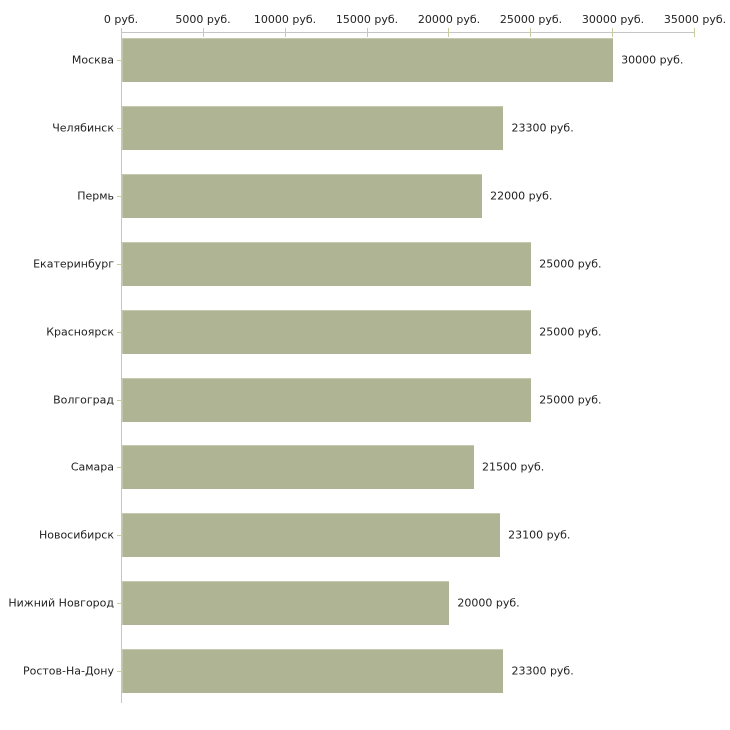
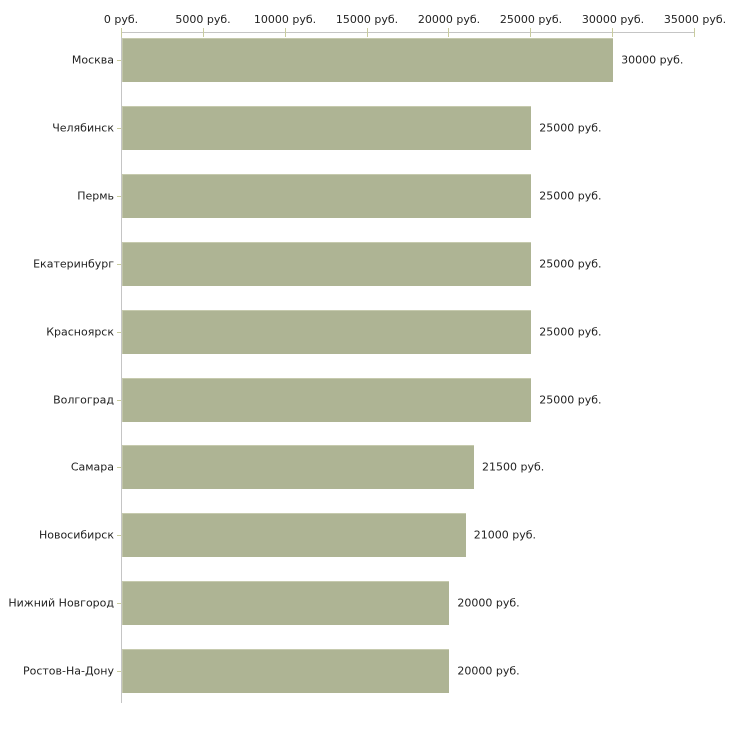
Челябинск: 23300 -> 25000
Пермь: 22000 -> 25000
Новосибирск: 23100 -> 21000
Ростов-На-Дону: 23300 -> 20000
